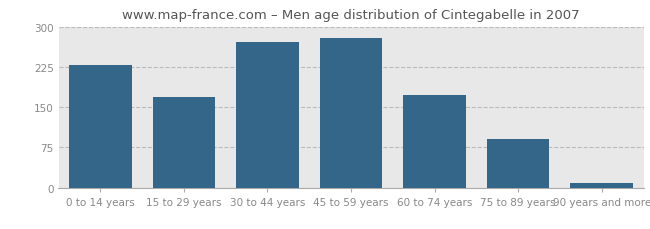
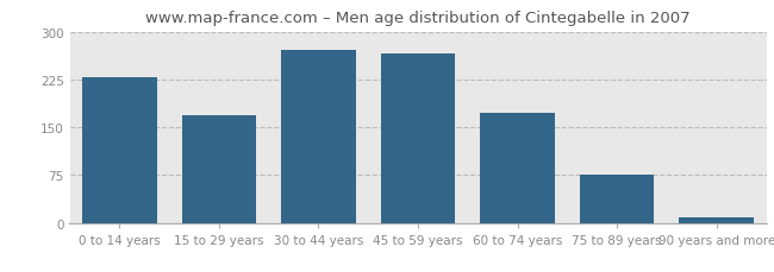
45 to 59 years: 278 -> 266
75 to 89 years: 90 -> 76
